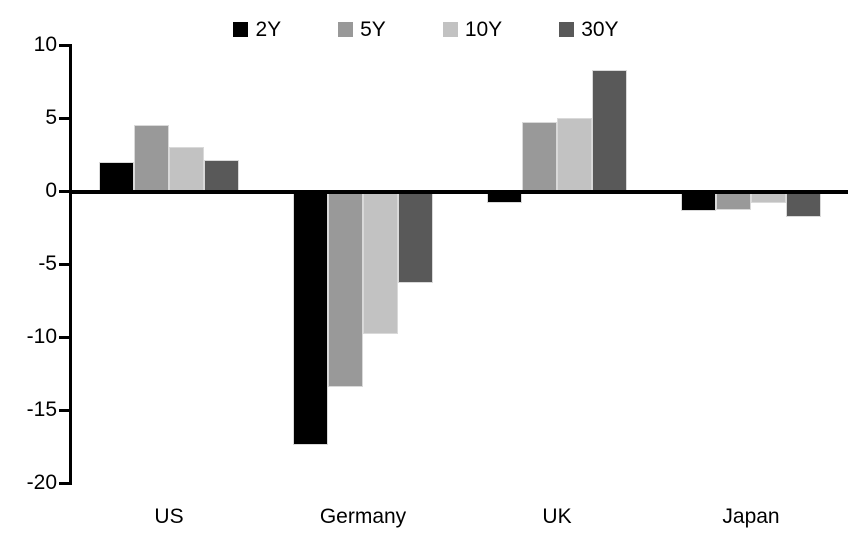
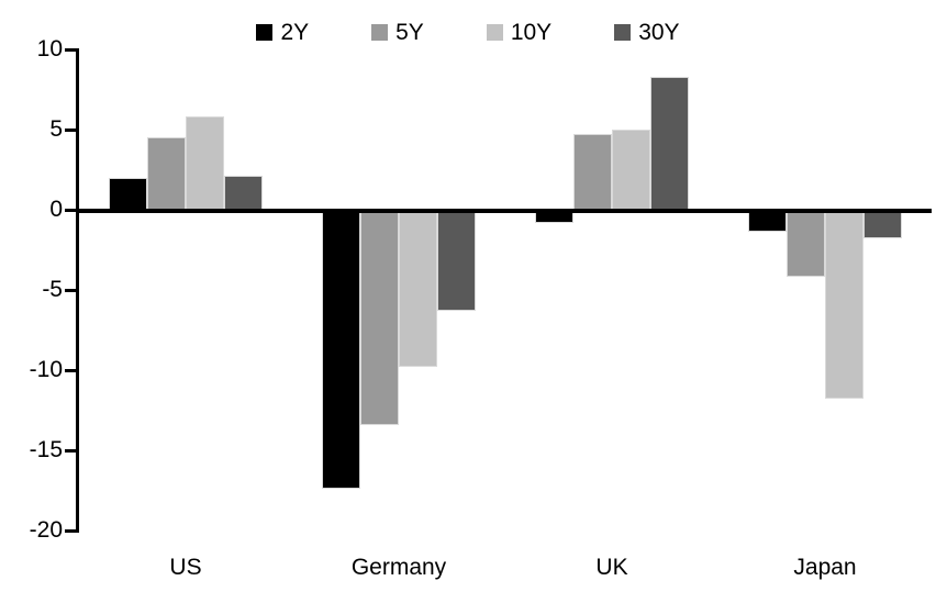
10Y/US: 3.0 -> 5.8
5Y/Japan: -1.3 -> -4.2
10Y/Japan: -0.8 -> -11.8
